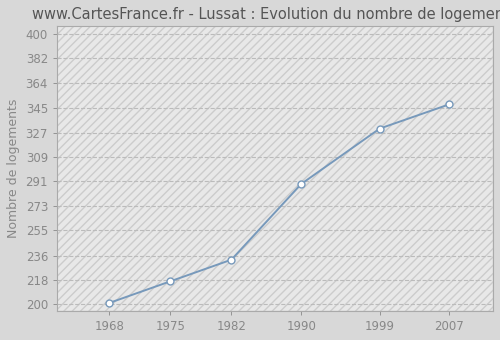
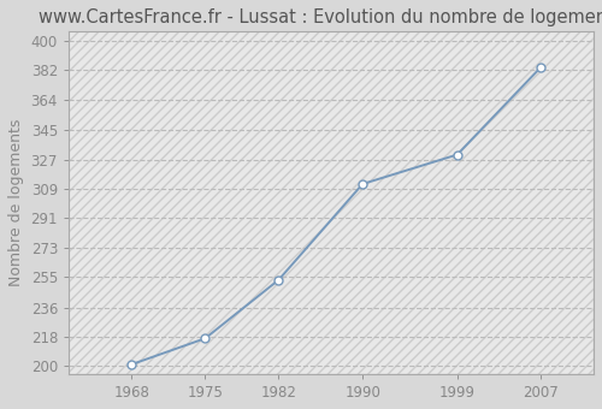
1982: 233 -> 253
1990: 289 -> 312
2007: 348 -> 384
